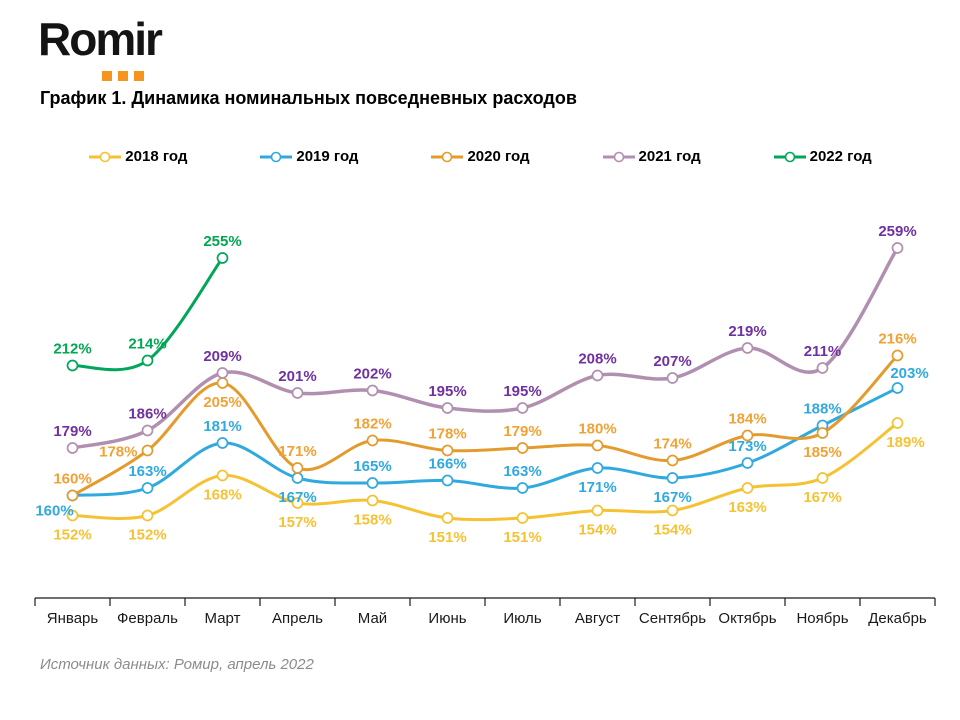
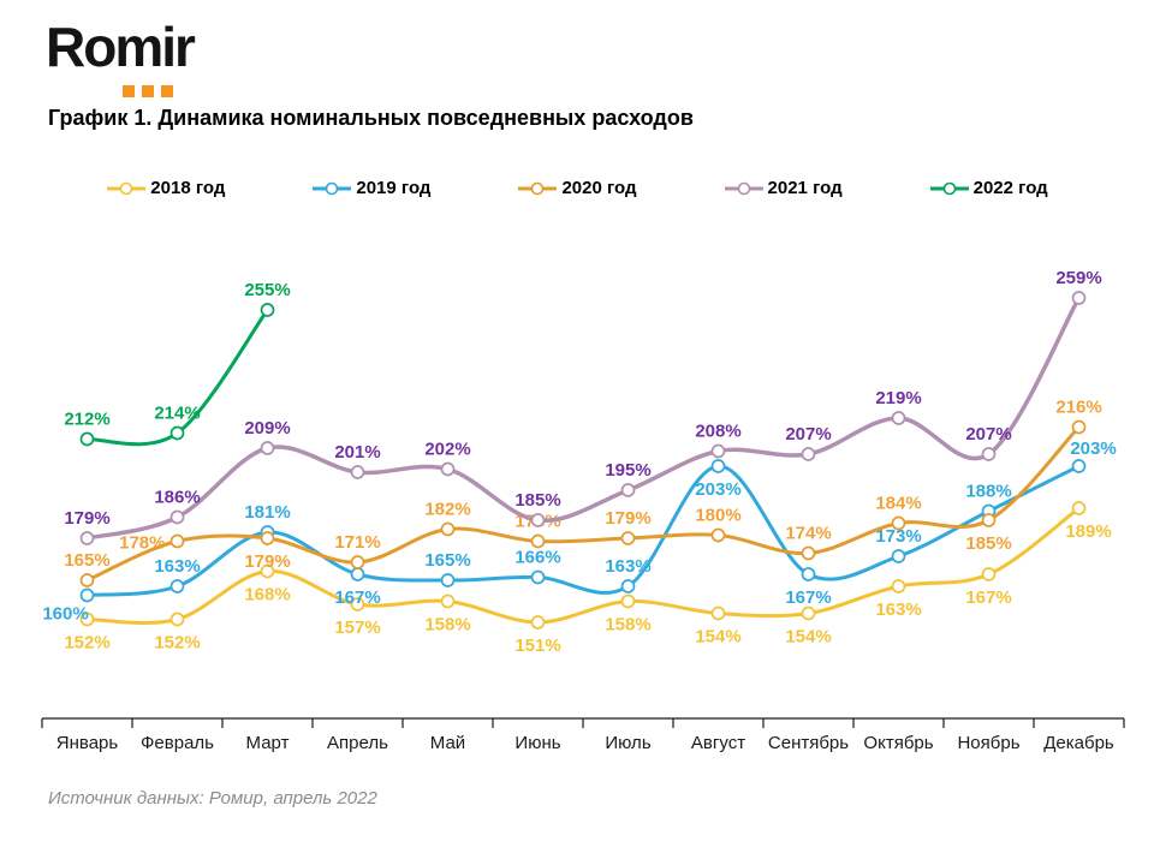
2020 год/Январь: 160% -> 165%
2020 год/Март: 205% -> 179%
2021 год/Июнь: 195% -> 185%
2018 год/Июль: 151% -> 158%
2019 год/Август: 171% -> 203%
2021 год/Ноябрь: 211% -> 207%
